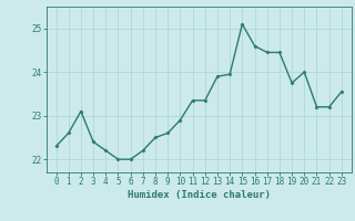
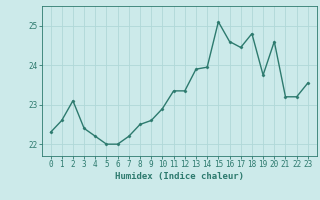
18: 24.45 -> 24.80
20: 24.00 -> 24.60
